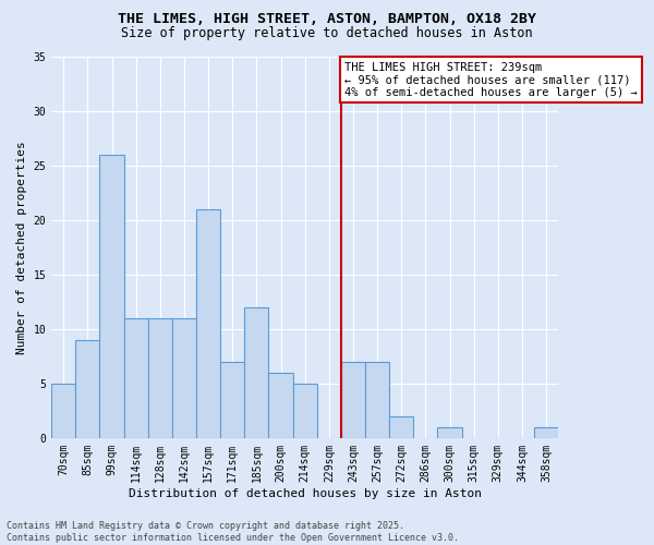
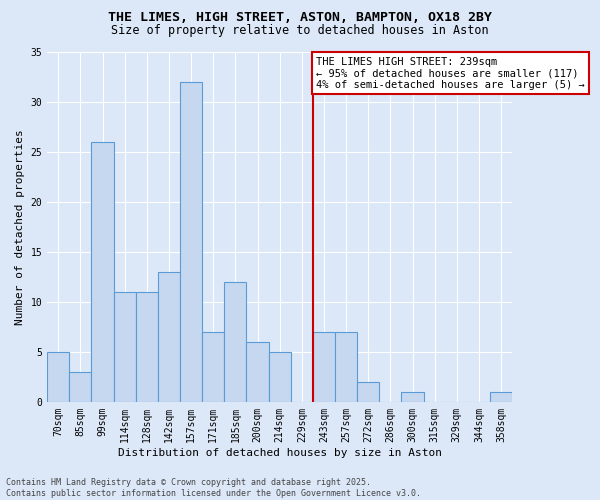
85sqm: 9 -> 3
142sqm: 11 -> 13
157sqm: 21 -> 32
